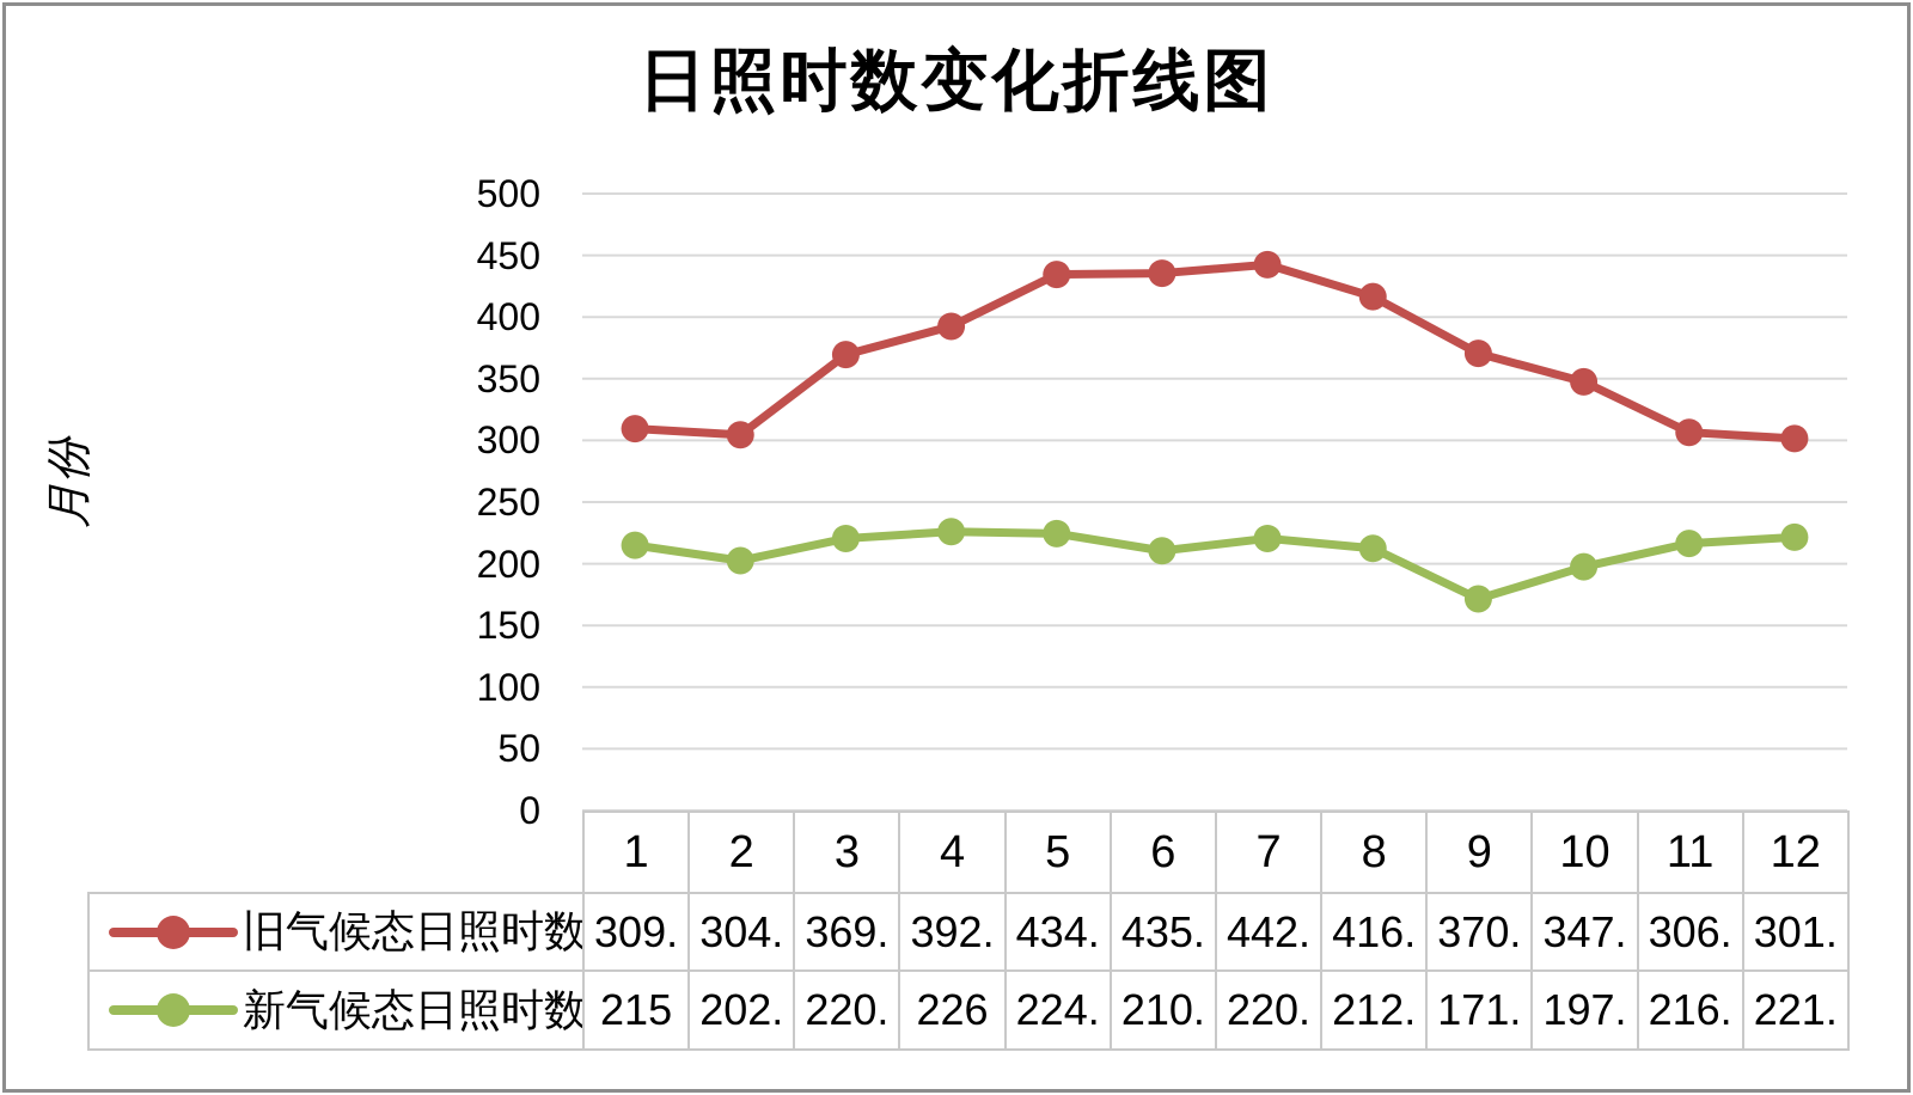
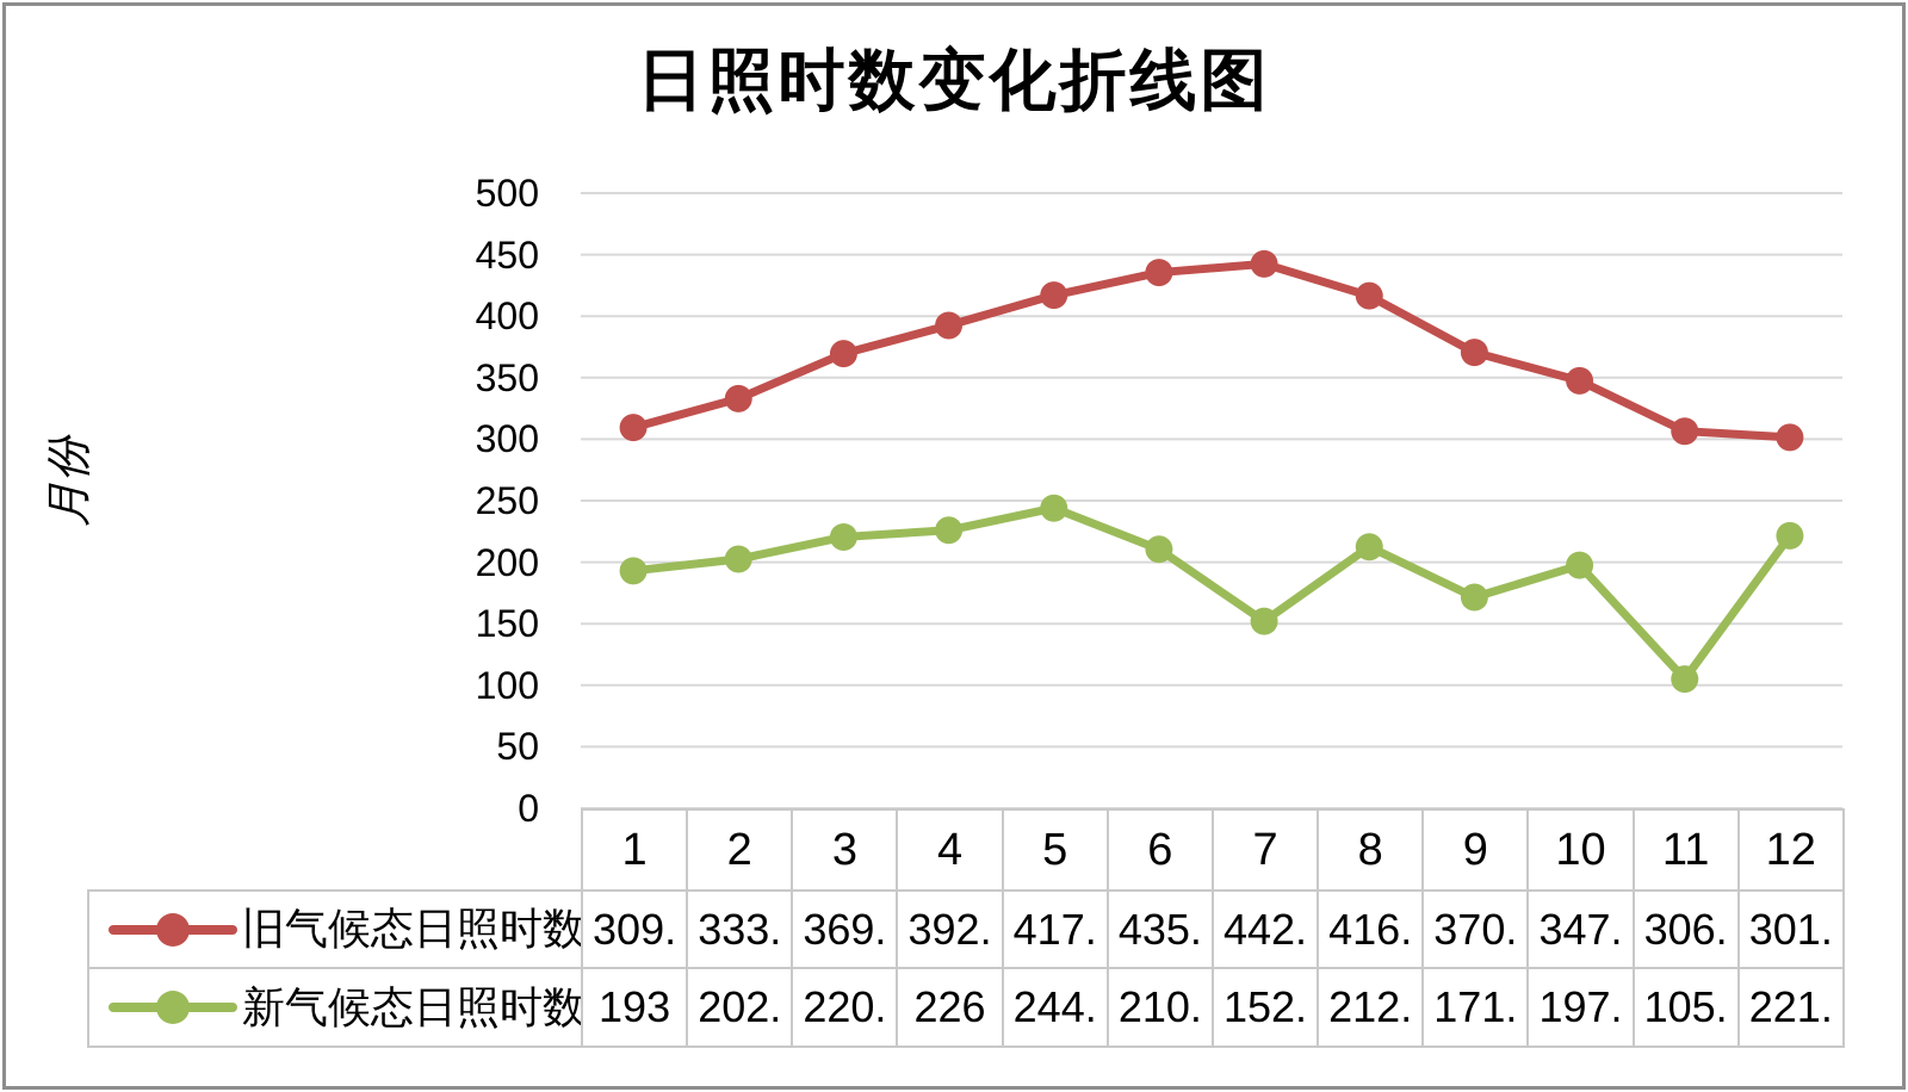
新气候态日照时数/1: 215 -> 193
旧气候态日照时数/2: 304 -> 333
旧气候态日照时数/5: 434 -> 417
新气候态日照时数/5: 224 -> 244
新气候态日照时数/7: 220 -> 152
新气候态日照时数/11: 216 -> 105
